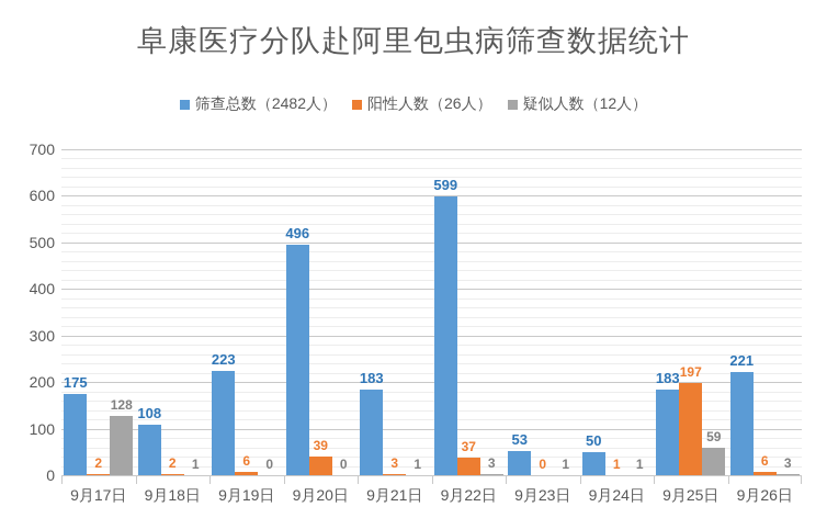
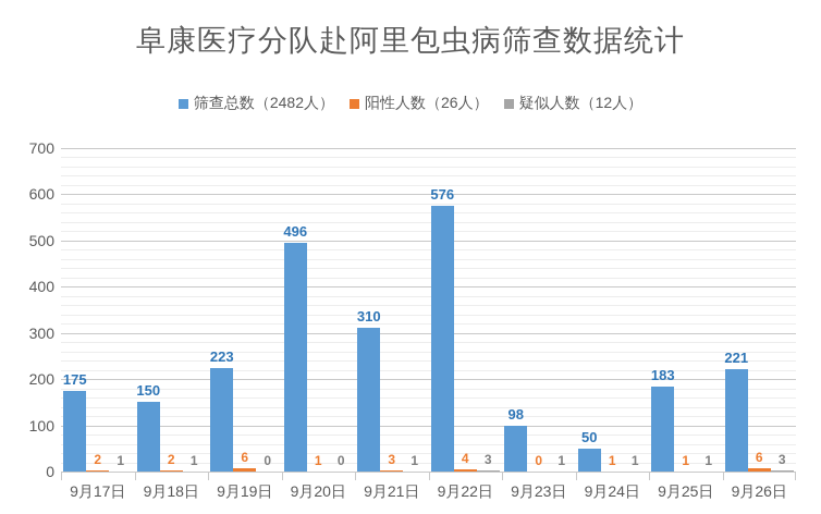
疑似人数（12人）/9月17日: 128 -> 1
筛查总数（2482人）/9月18日: 108 -> 150
阳性人数（26人）/9月20日: 39 -> 1
筛查总数（2482人）/9月21日: 183 -> 310
筛查总数（2482人）/9月22日: 599 -> 576
阳性人数（26人）/9月22日: 37 -> 4
筛查总数（2482人）/9月23日: 53 -> 98
阳性人数（26人）/9月25日: 197 -> 1
疑似人数（12人）/9月25日: 59 -> 1
